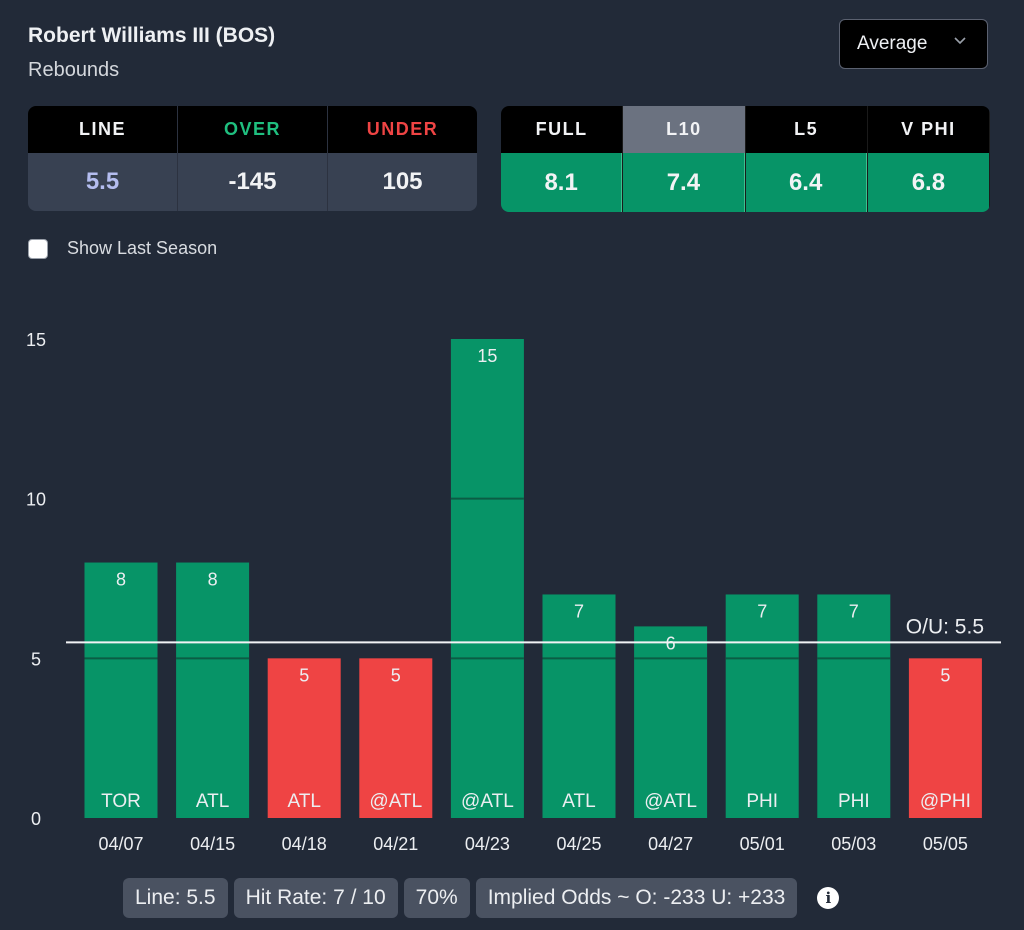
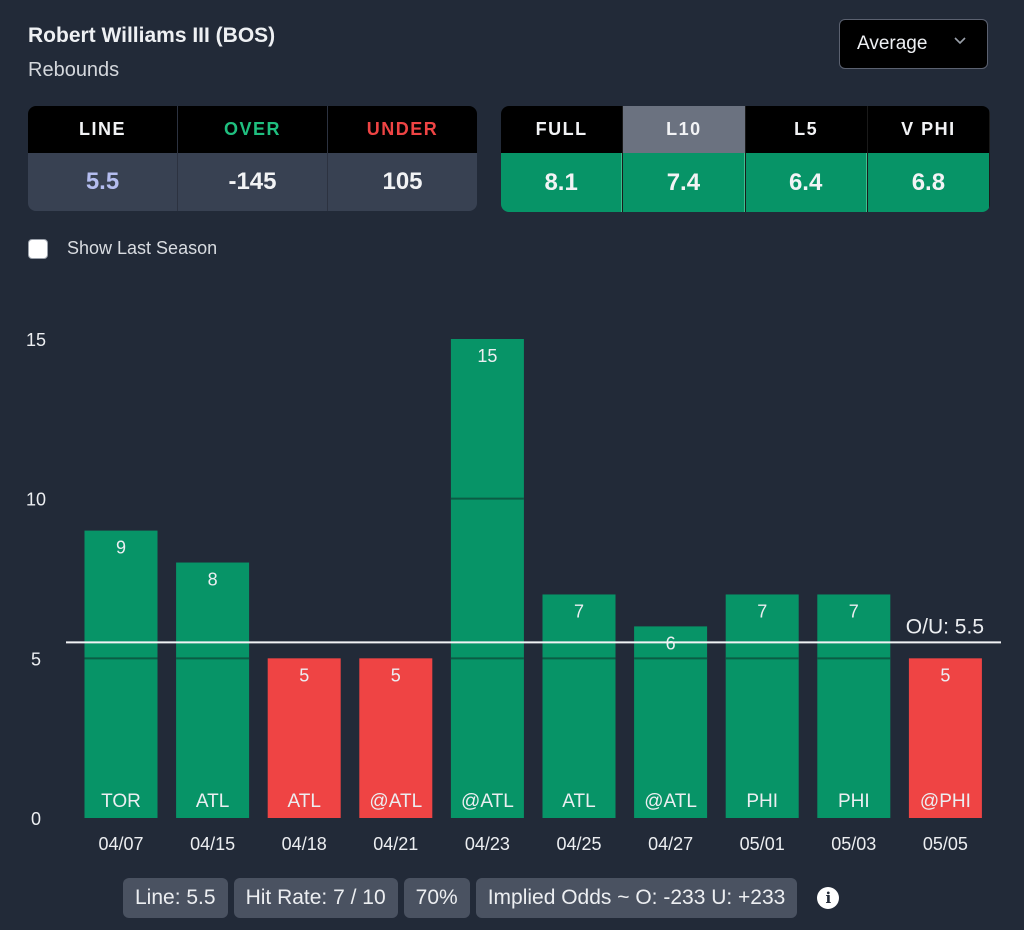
04/07: 8 -> 9
